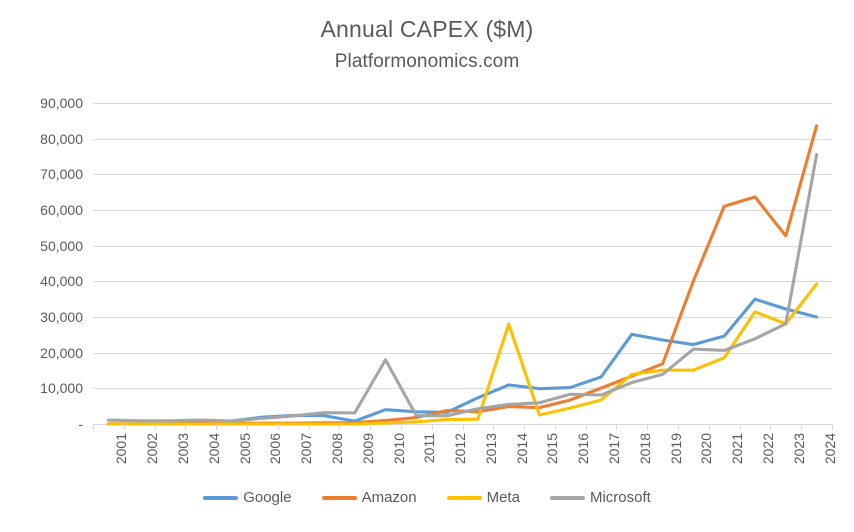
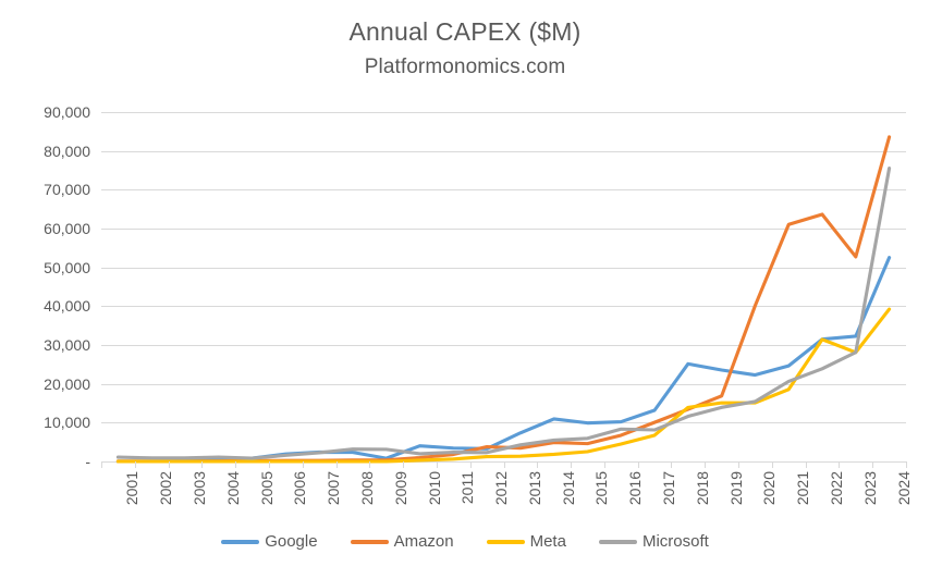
Microsoft/2010: 18000 -> 2000
Meta/2014: 28000 -> 2000
Microsoft/2020: 21000 -> 15000
Google/2022: 35000 -> 31000
Google/2024: 30000 -> 53000
